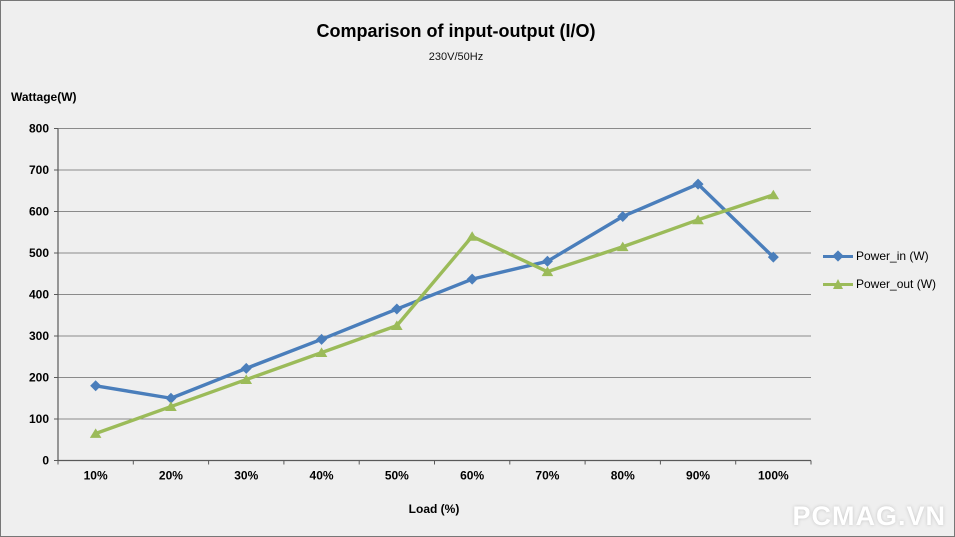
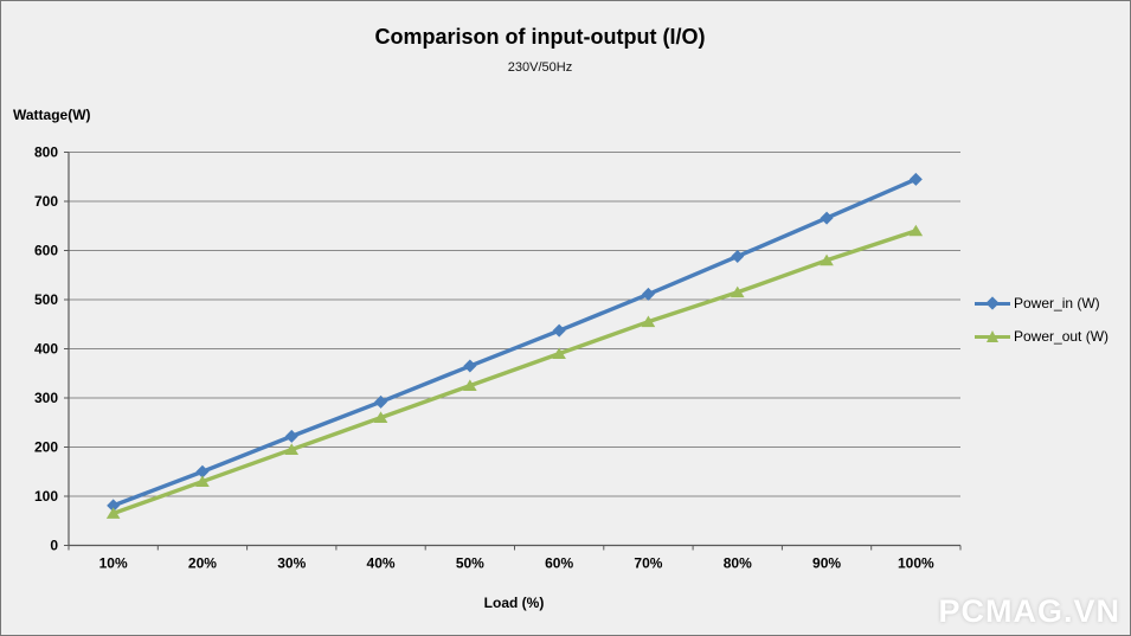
Power_in (W)/10%: 180 -> 80
Power_out (W)/60%: 540 -> 390
Power_in (W)/70%: 480 -> 510
Power_in (W)/100%: 490 -> 740
